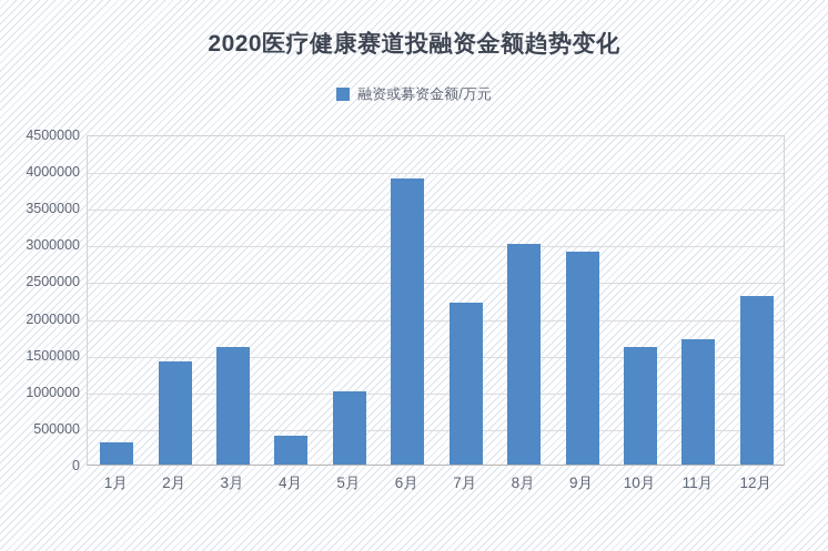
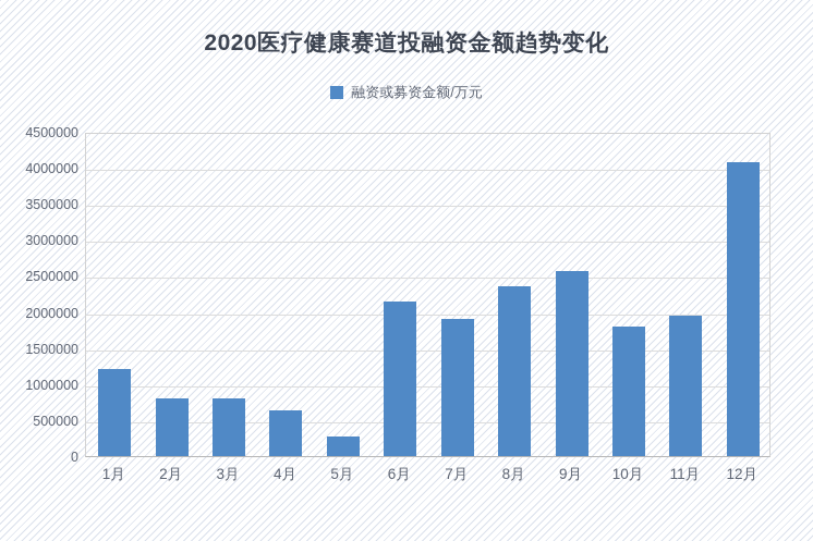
1月: 300000 -> 1200000
2月: 1400000 -> 800000
3月: 1600000 -> 800000
4月: 400000 -> 600000
5月: 1000000 -> 300000
6月: 3900000 -> 2200000
7月: 2200000 -> 1900000
8月: 3000000 -> 2400000
9月: 2900000 -> 2600000
10月: 1600000 -> 1800000
11月: 1700000 -> 2000000
12月: 2300000 -> 4100000
